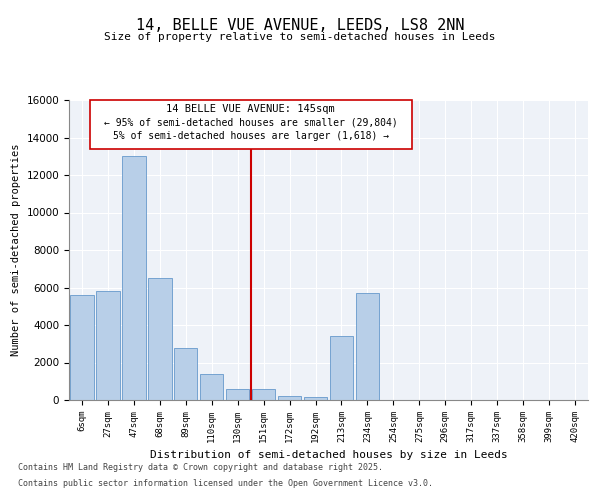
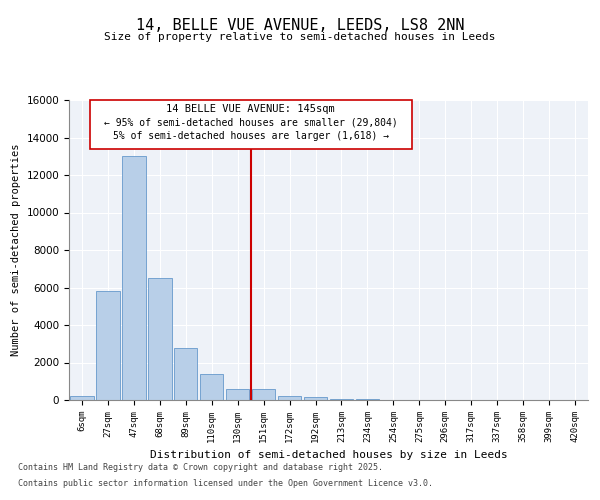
6sqm: 5600 -> 200
213sqm: 3400 -> 100
234sqm: 5700 -> 0
